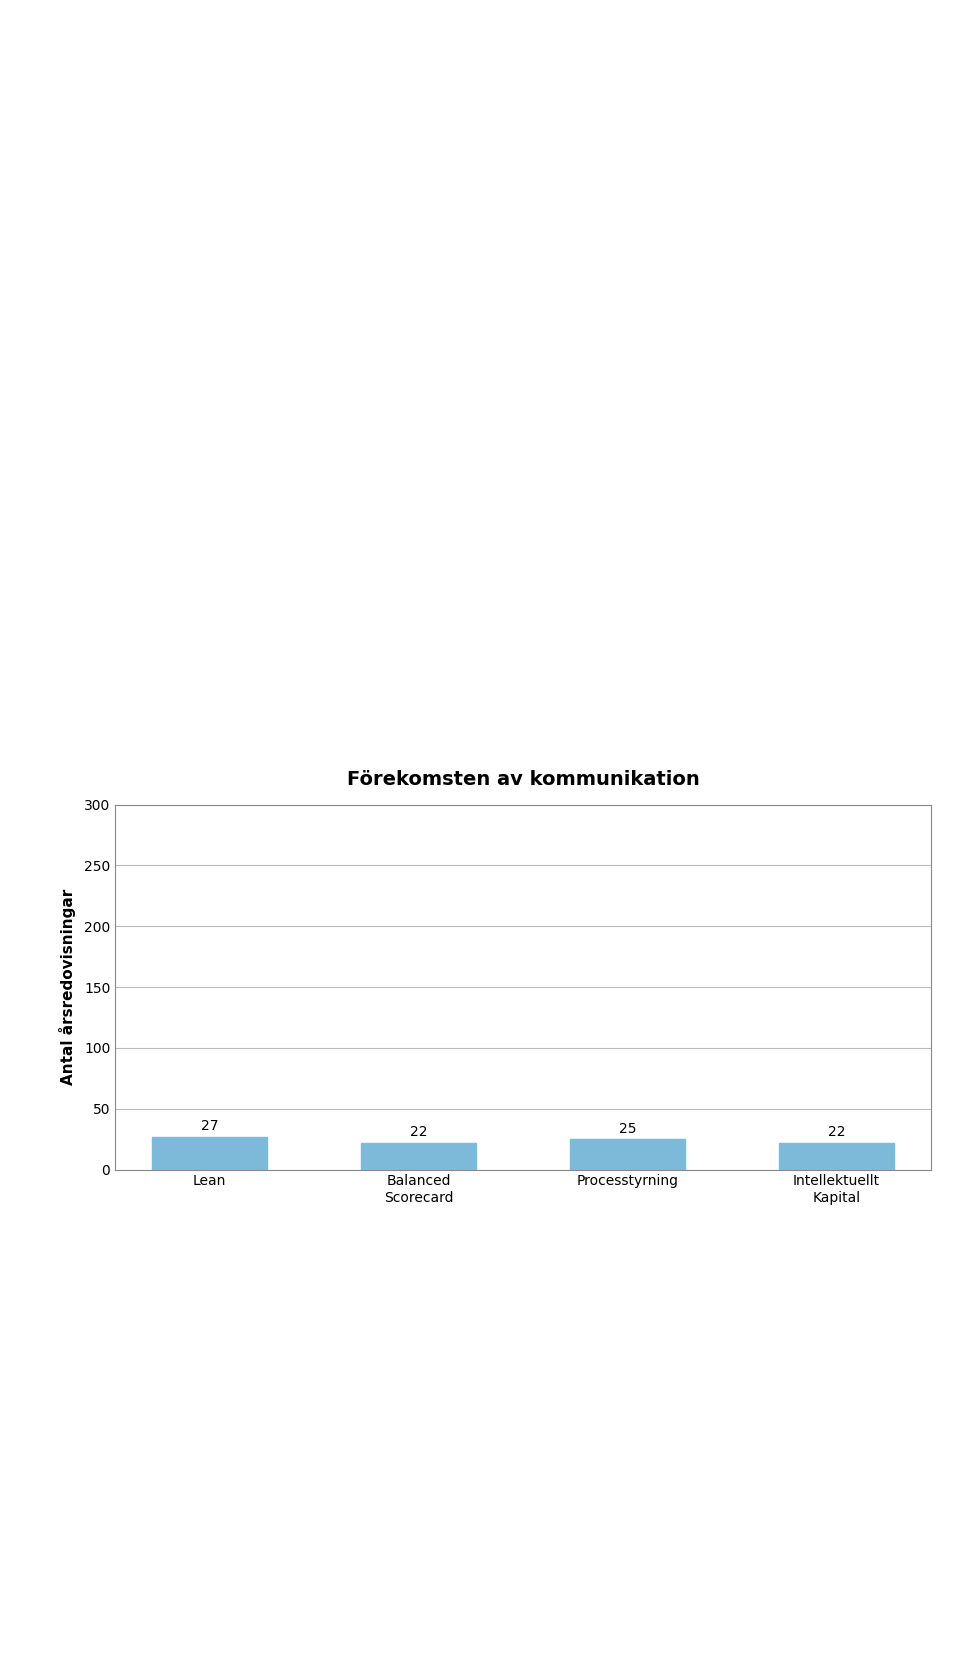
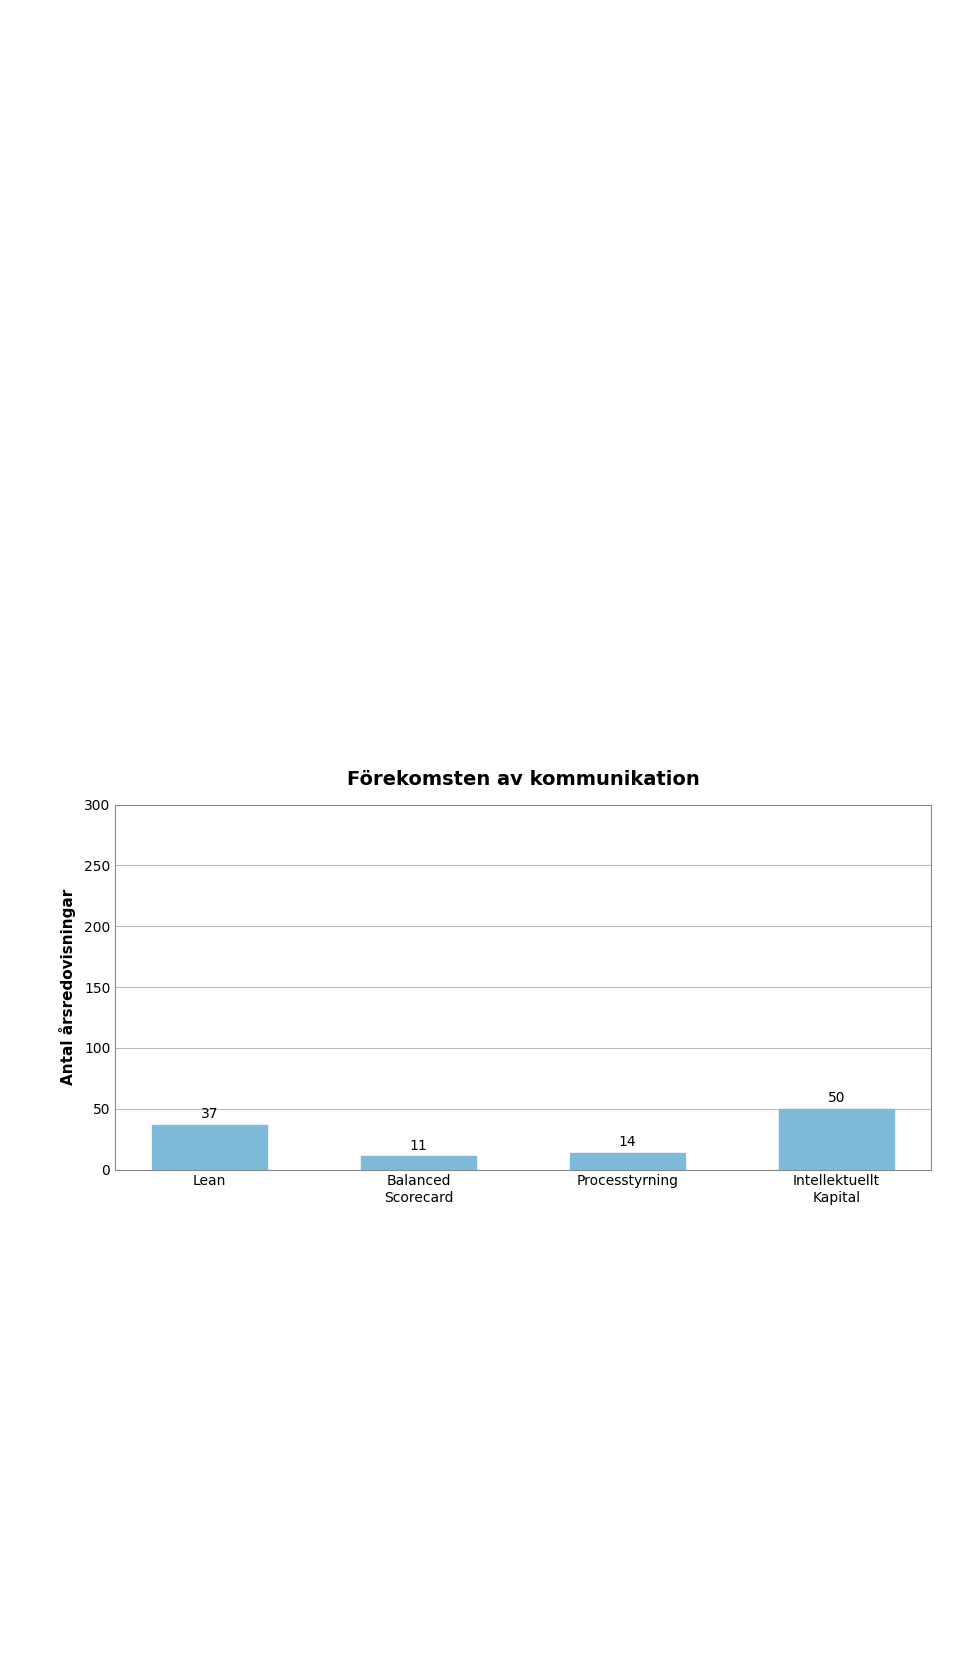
Lean: 27 -> 37
Balanced Scorecard: 22 -> 11
Processtyrning: 25 -> 14
Intellektuellt Kapital: 22 -> 50
